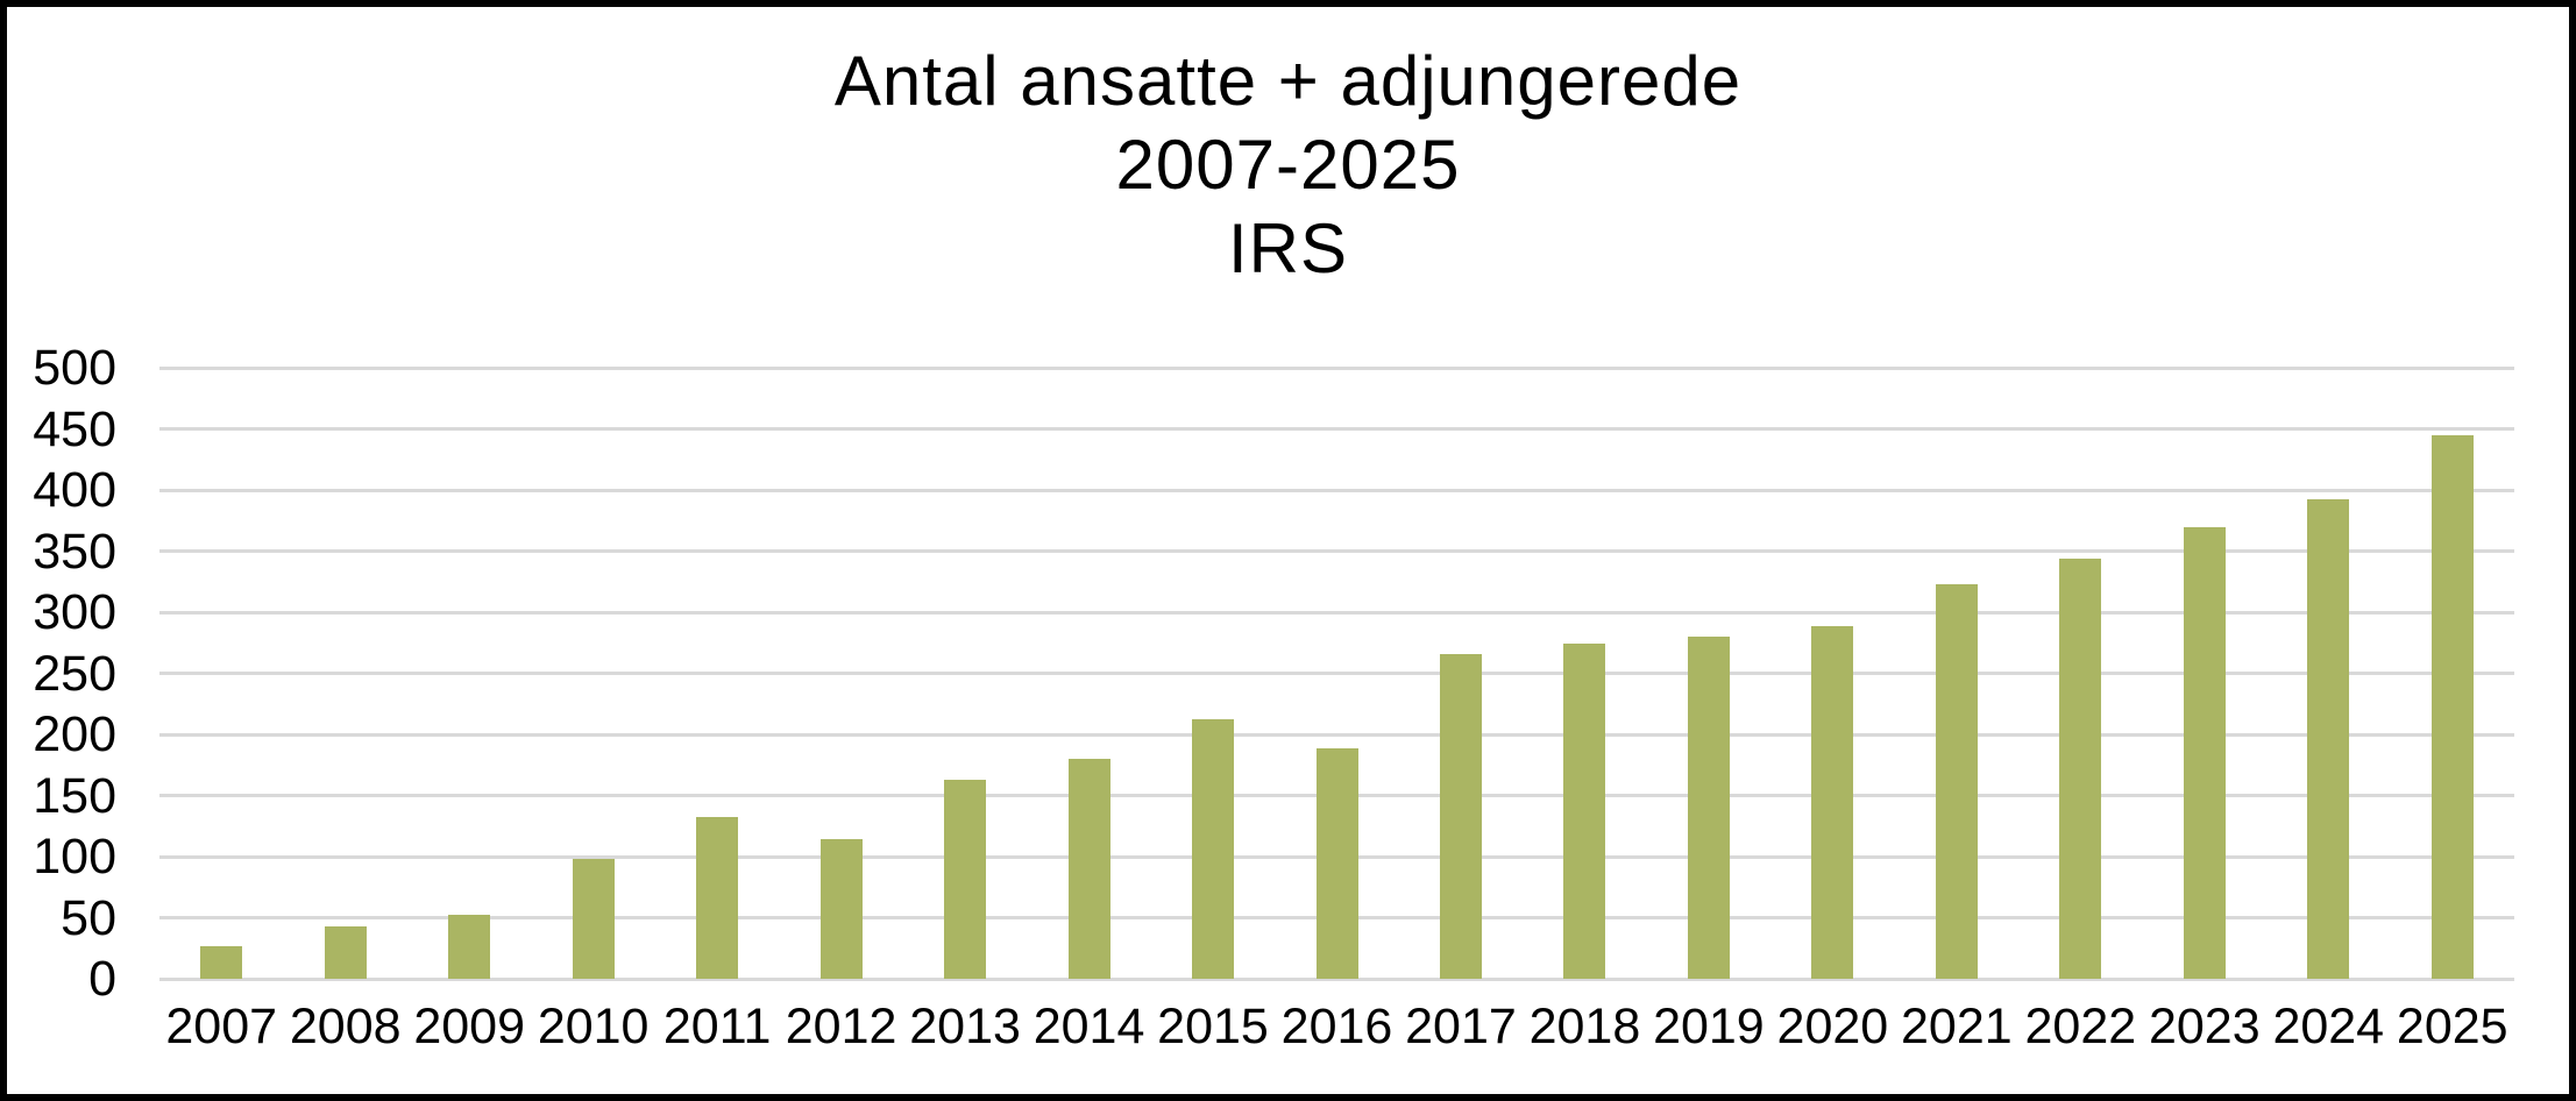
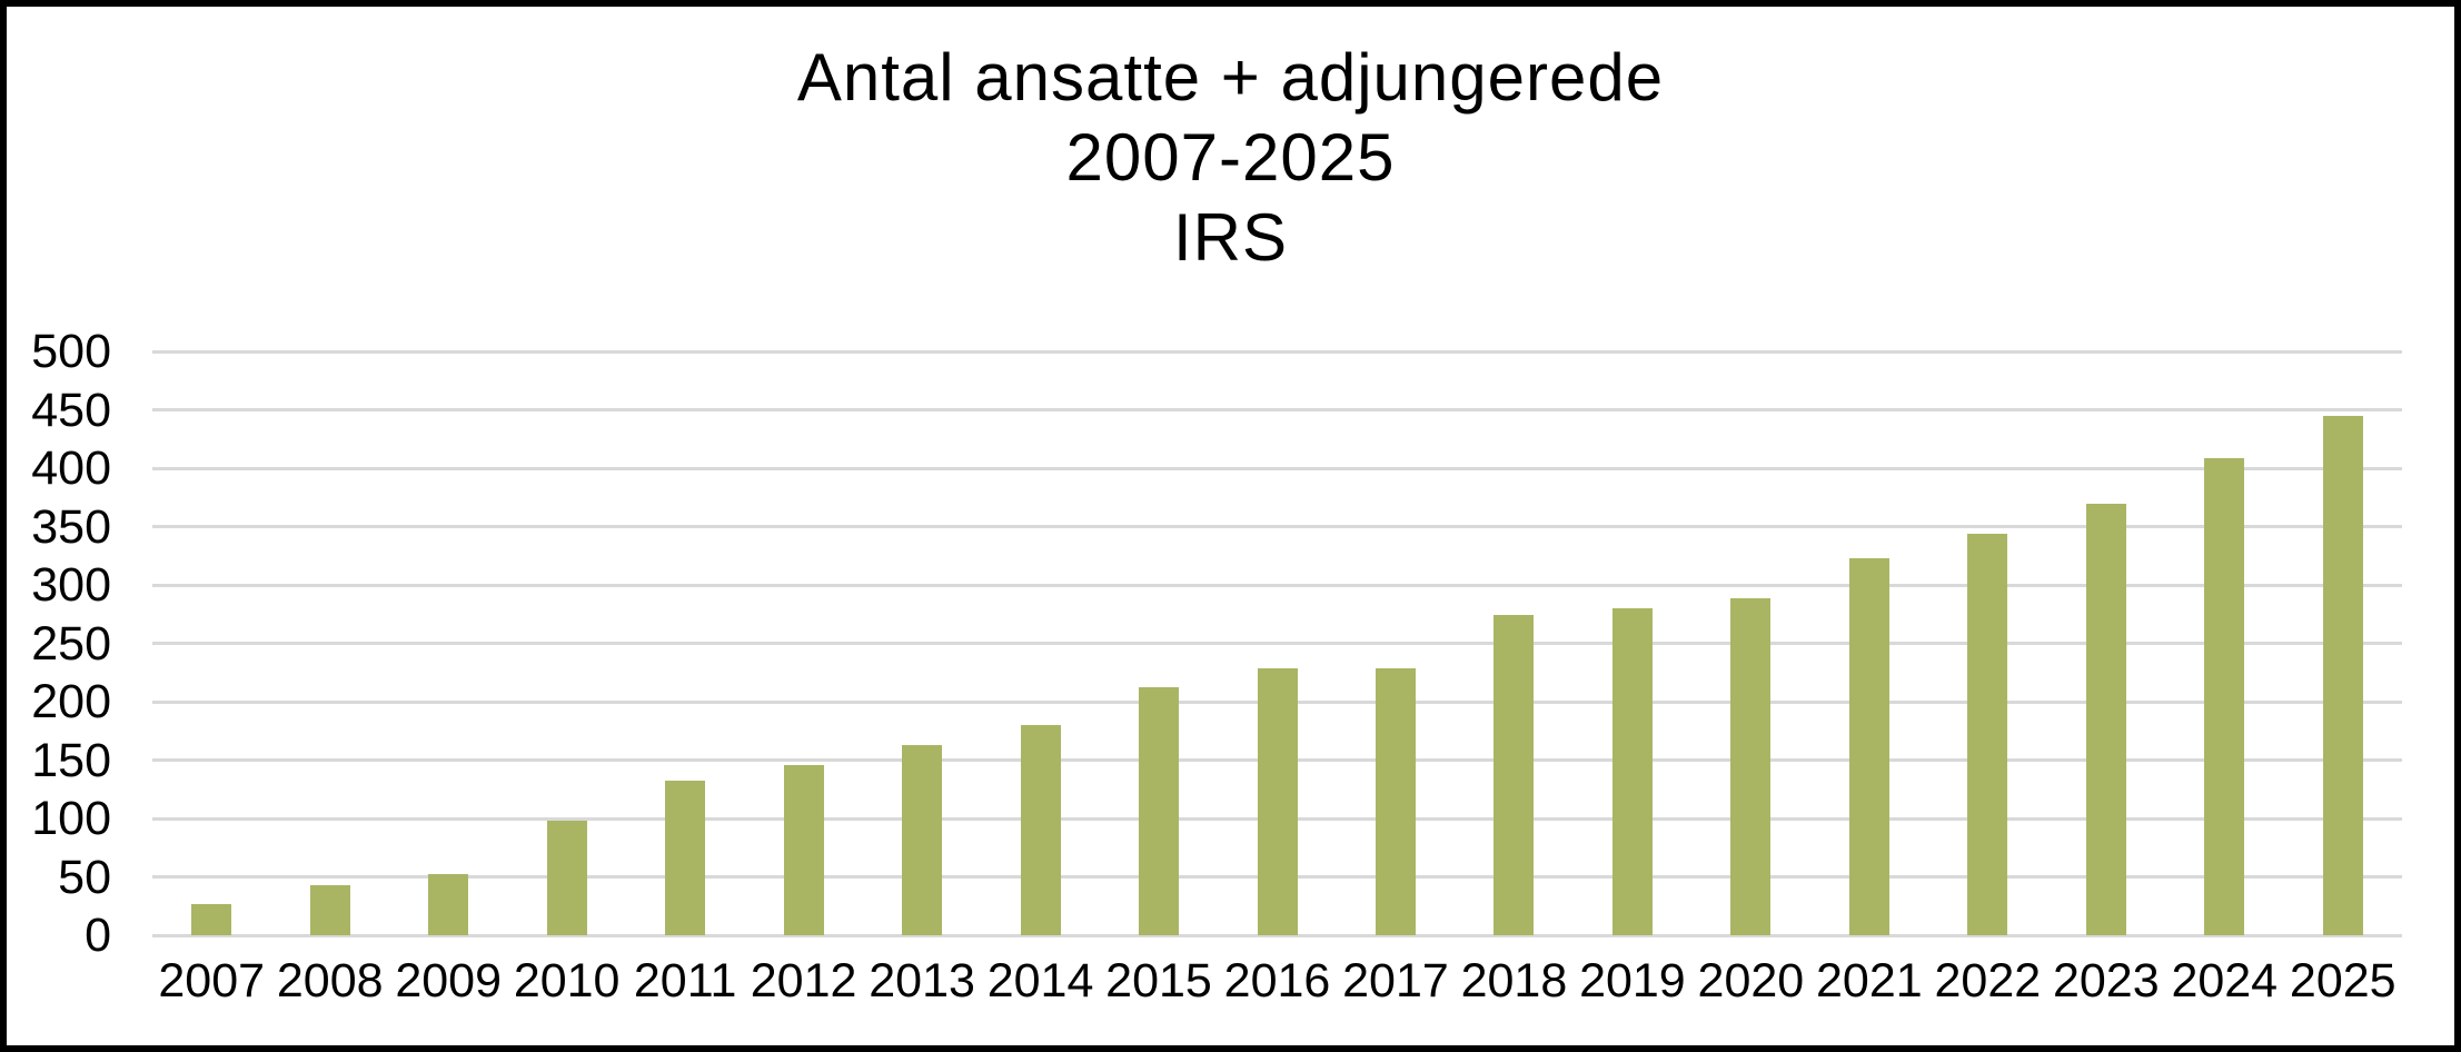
2012: 114 -> 146
2016: 189 -> 229
2017: 266 -> 229
2024: 392 -> 409
